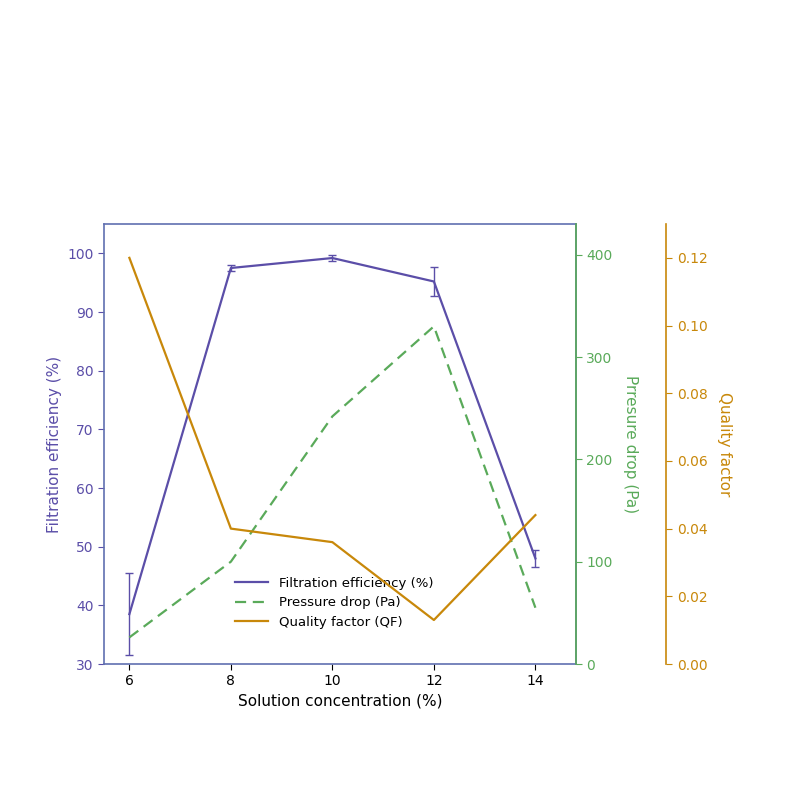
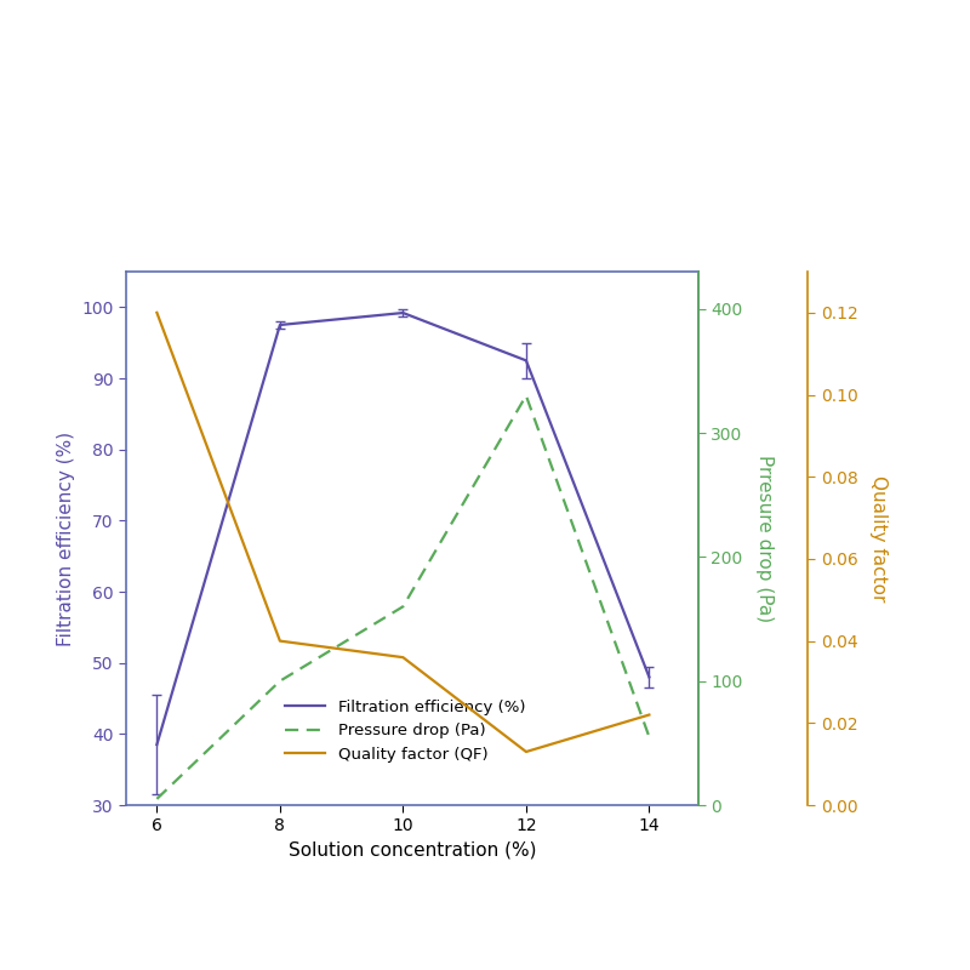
Pressure drop (Pa)/6: 26 -> 5
Pressure drop (Pa)/10: 242 -> 160
Filtration efficiency (%)/12: 95.2 -> 92.5
Quality factor (QF)/14: 0.044 -> 0.022
